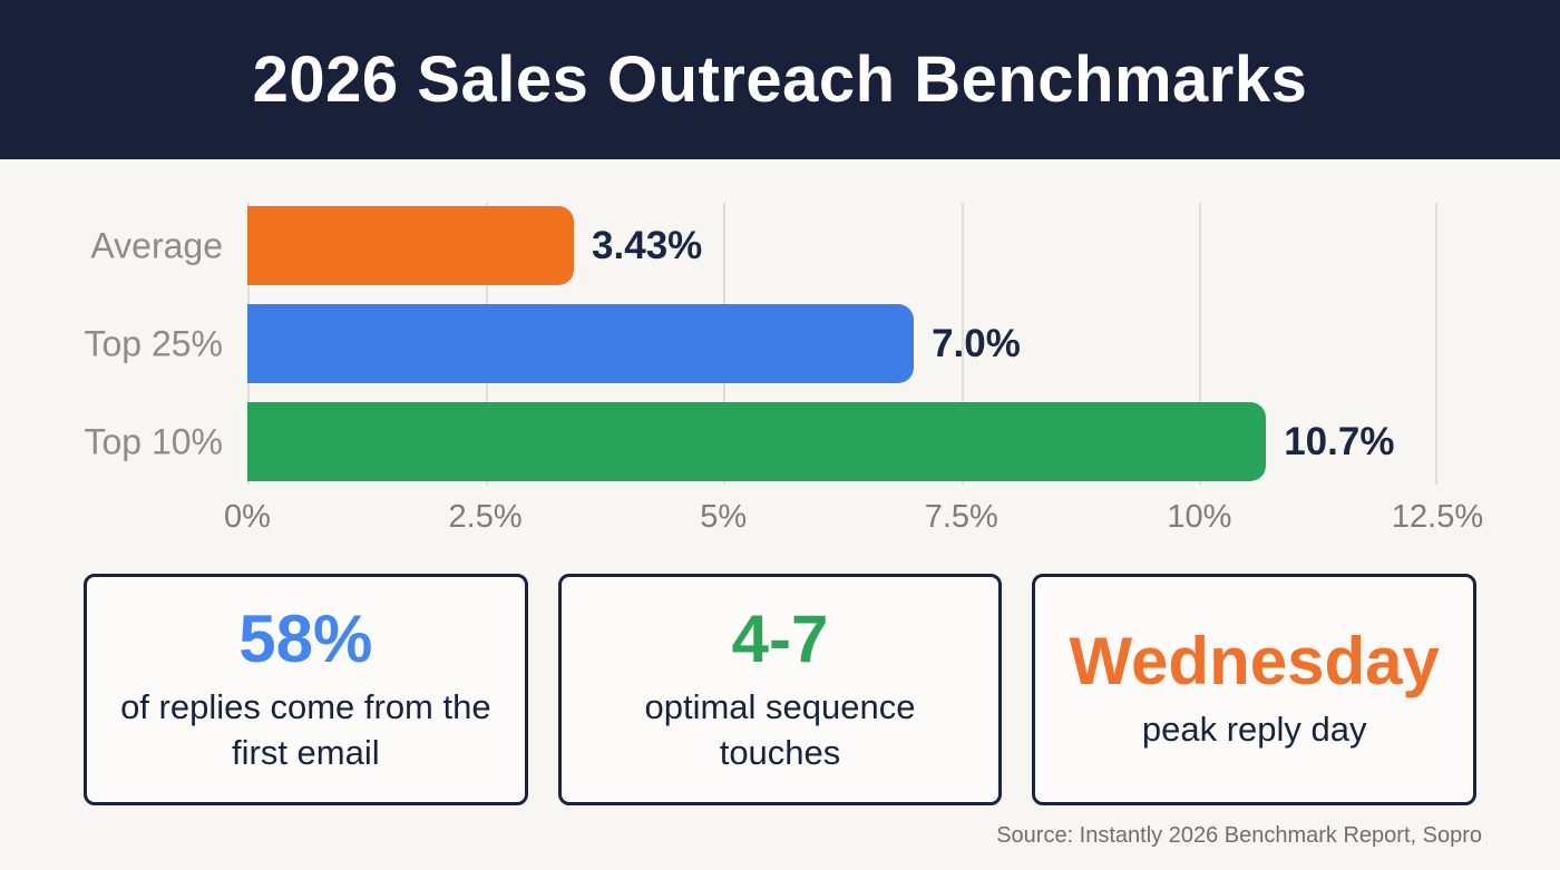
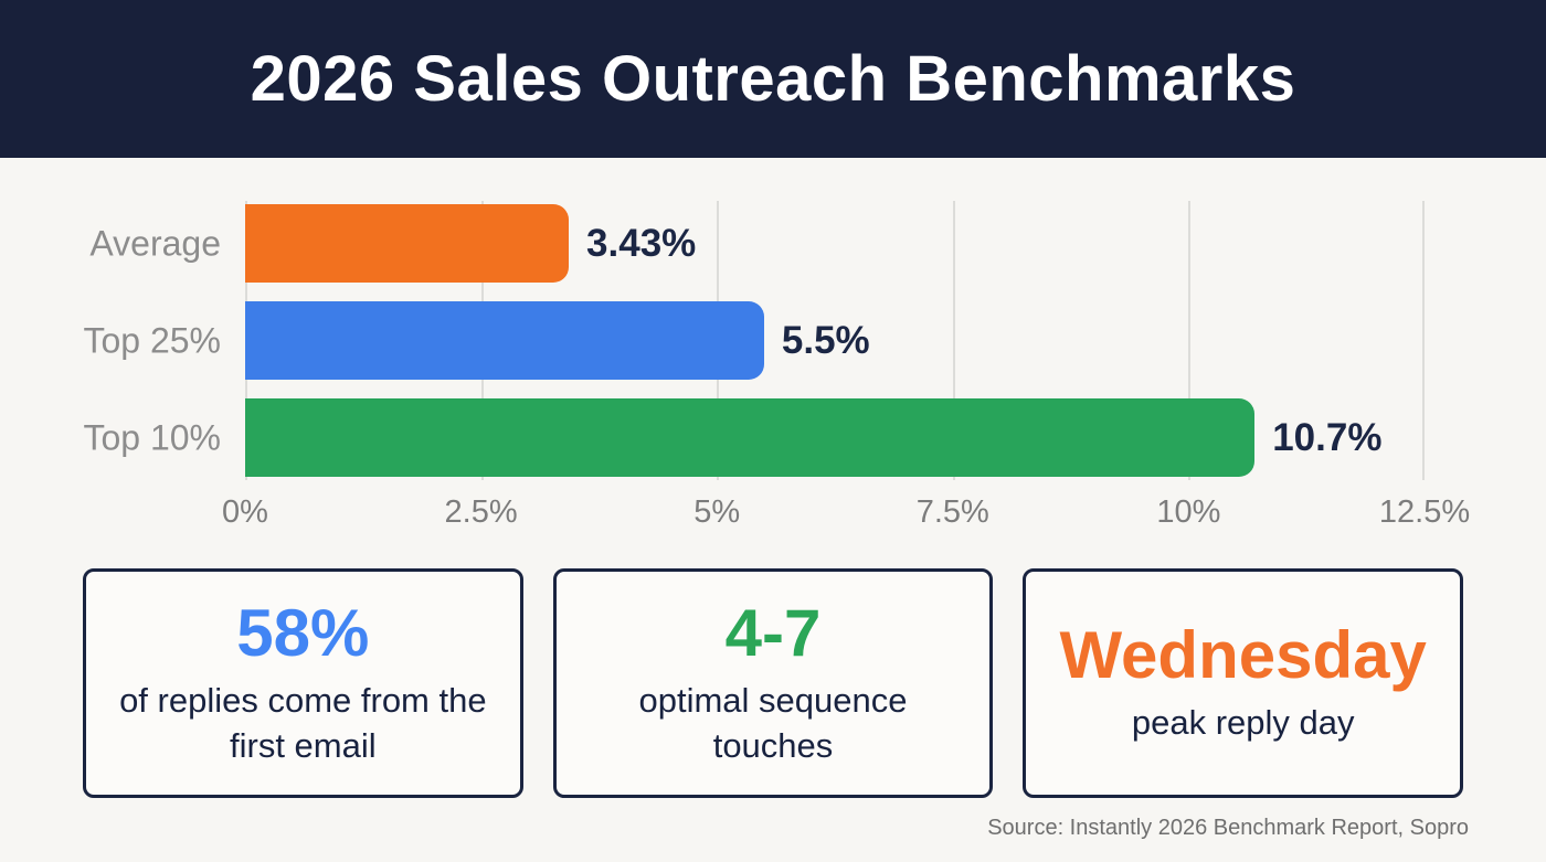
Top 25%: 7.0% -> 5.5%
